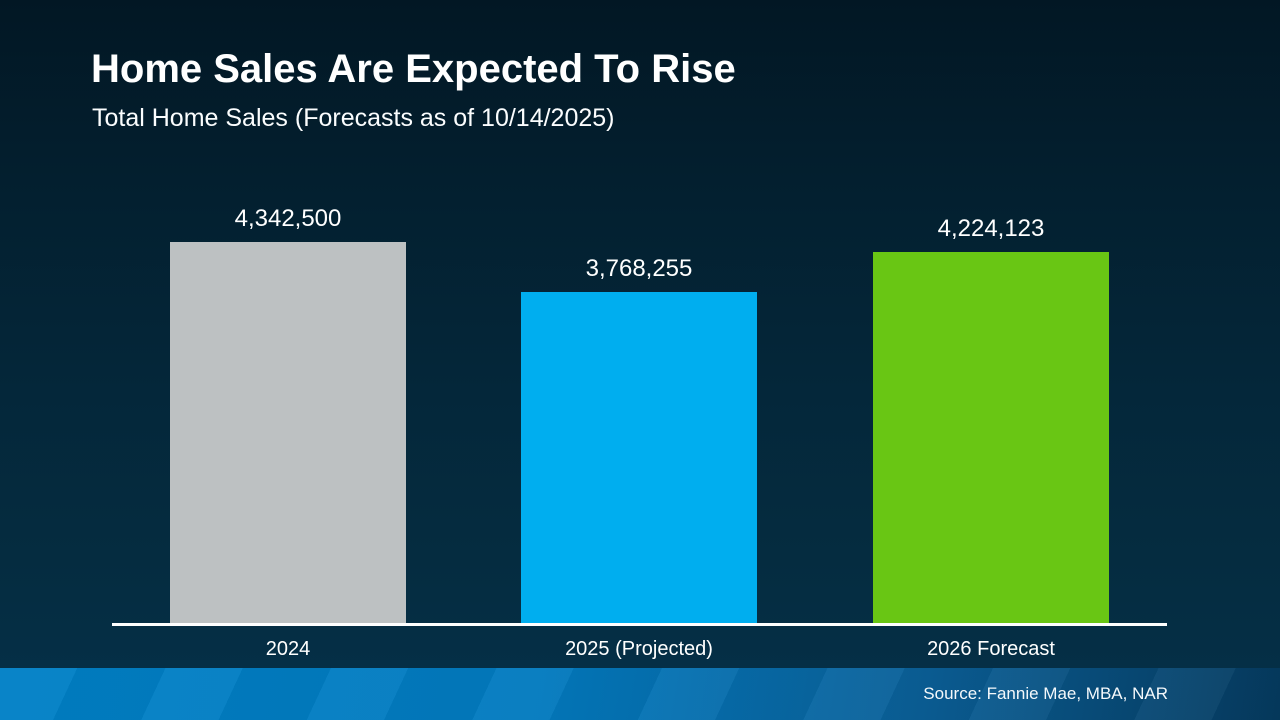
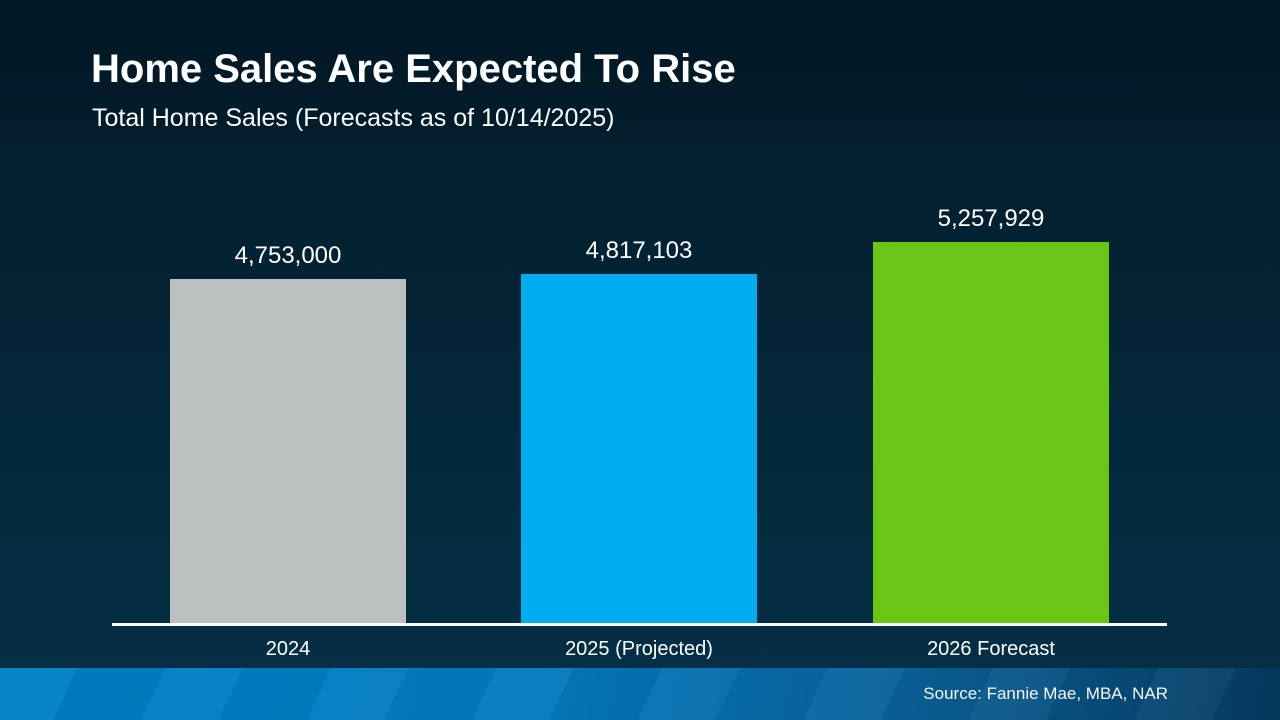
2024: 4,342,500 -> 4,753,000
2025 (Projected): 3,768,255 -> 4,817,103
2026 Forecast: 4,224,123 -> 5,257,929
